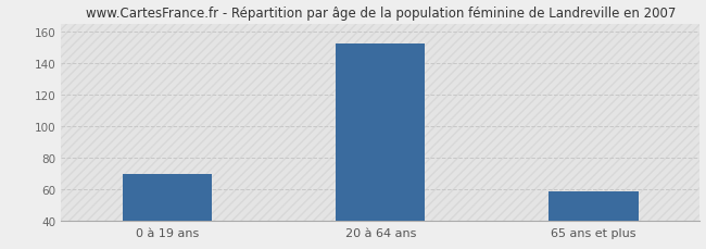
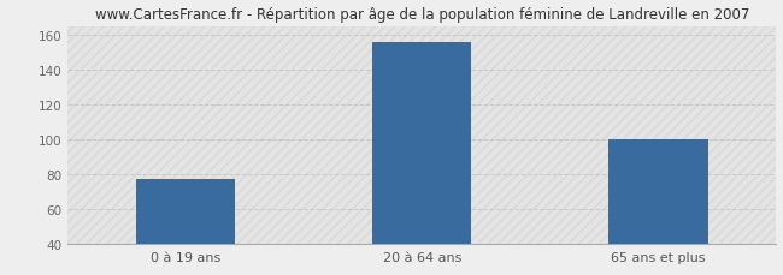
0 à 19 ans: 70 -> 77
20 à 64 ans: 152 -> 156
65 ans et plus: 59 -> 100
